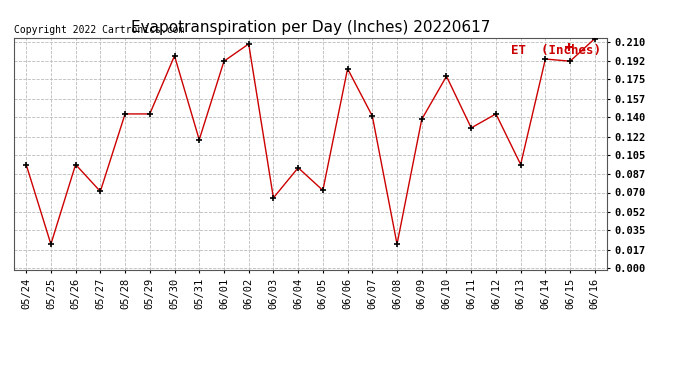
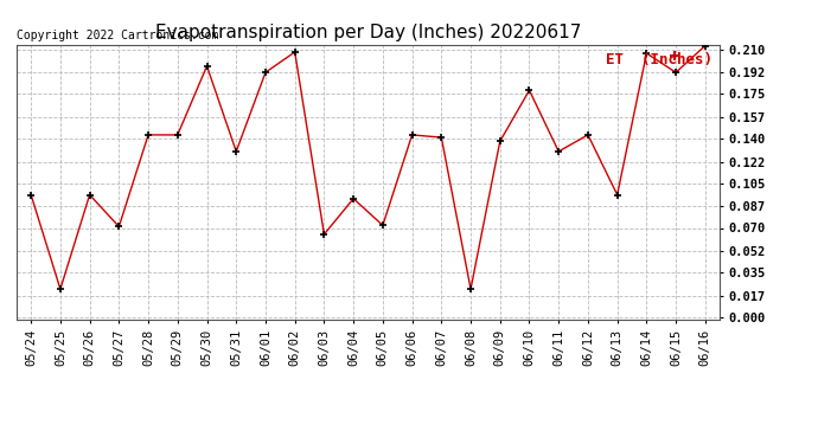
05/31: 0.119 -> 0.130
06/06: 0.185 -> 0.143
06/14: 0.194 -> 0.207
